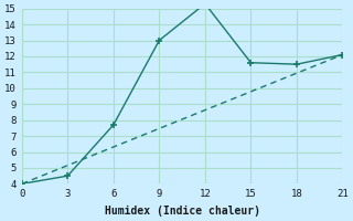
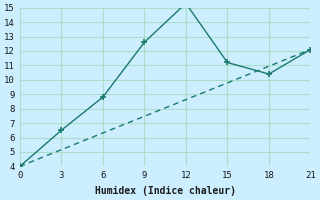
3: 4.5 -> 6.5
6: 7.7 -> 8.8
9: 13.0 -> 12.6
15: 11.6 -> 11.2
18: 11.5 -> 10.4
